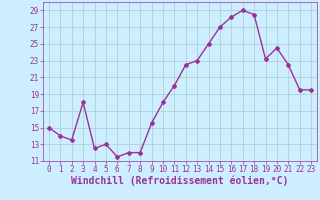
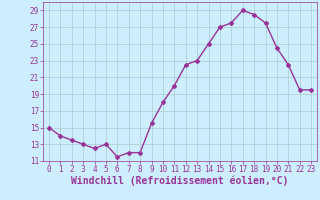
3: 18.0 -> 13.0
16: 28.2 -> 27.5
19: 23.2 -> 27.5
